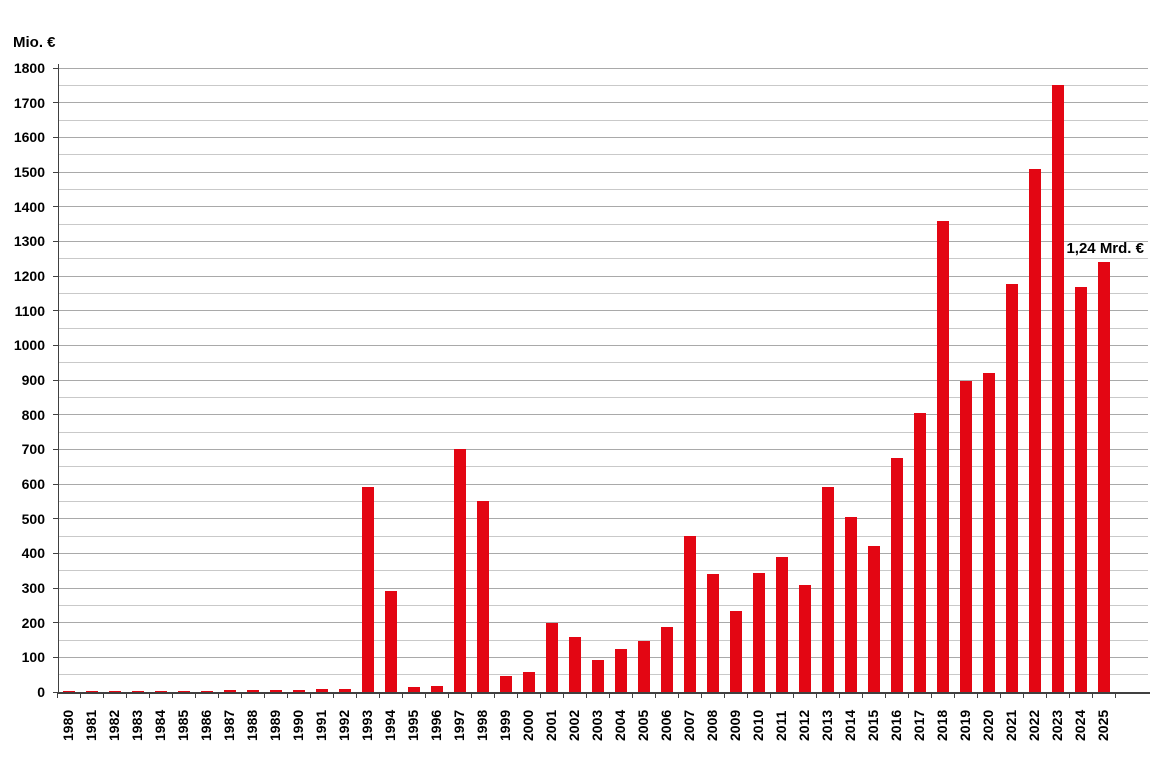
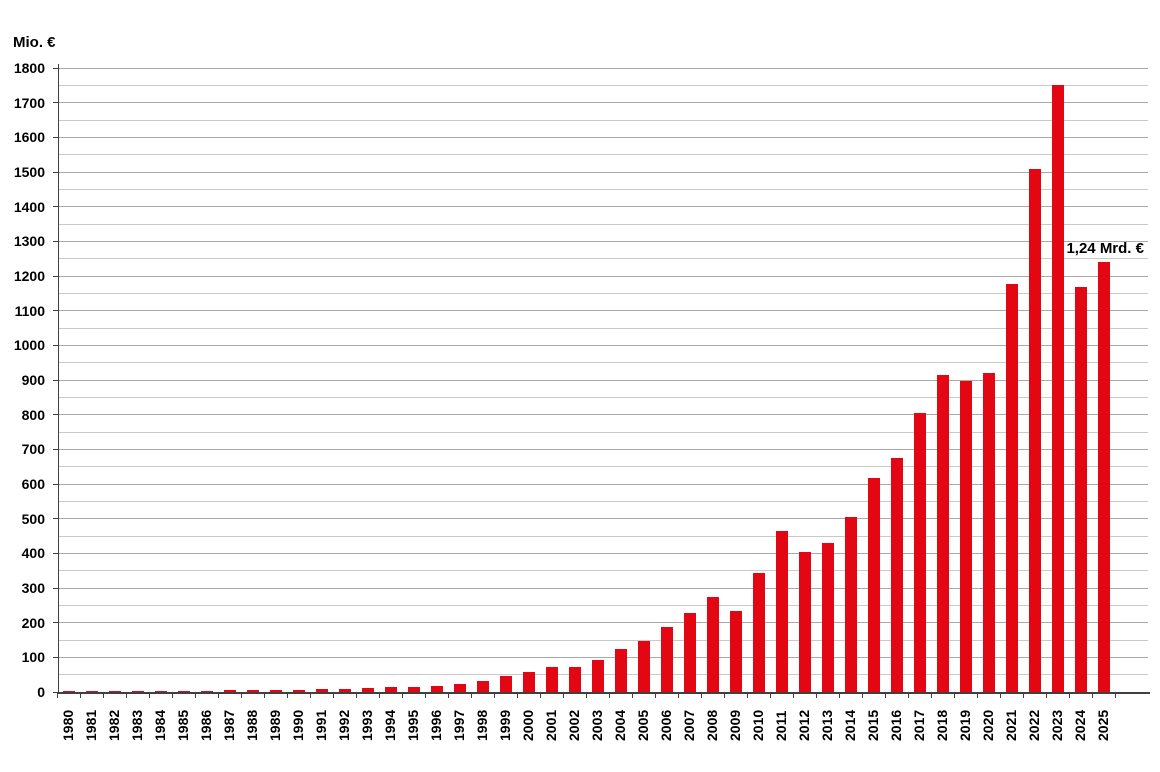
1993: 590 -> 10
1994: 290 -> 10
1997: 700 -> 20
1998: 550 -> 30
2001: 200 -> 70
2002: 160 -> 70
2007: 450 -> 230
2008: 340 -> 270
2011: 390 -> 460
2012: 310 -> 400
2013: 590 -> 430
2015: 420 -> 620
2018: 1360 -> 910
